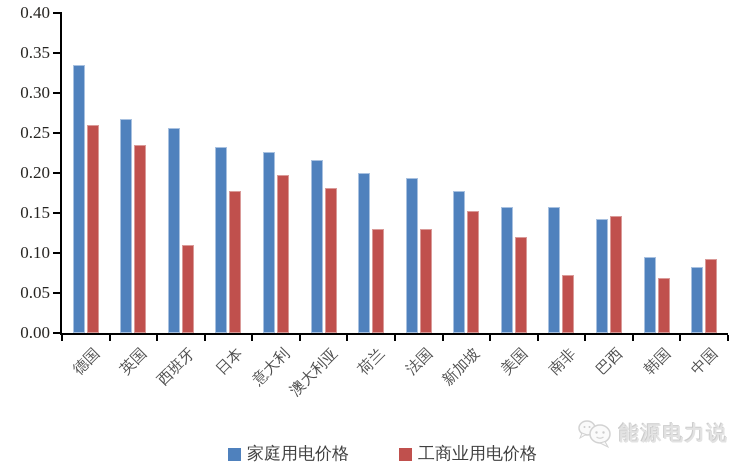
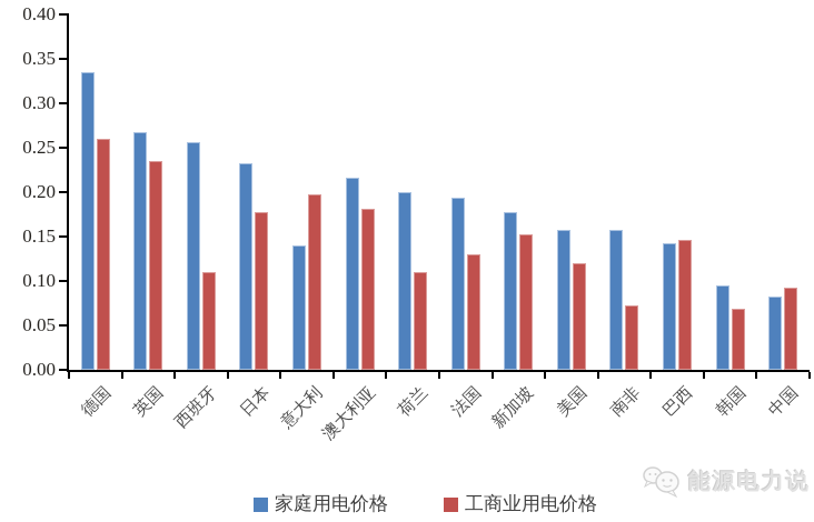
家庭用电价格/意大利: 0.23 -> 0.14
工商业用电价格/荷兰: 0.13 -> 0.11
